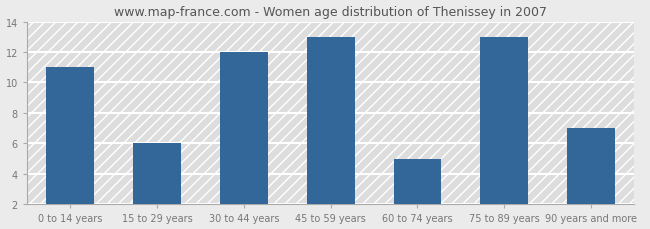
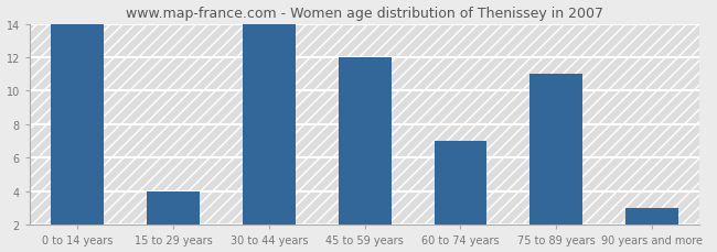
0 to 14 years: 11 -> 14
15 to 29 years: 6 -> 4
30 to 44 years: 12 -> 14
45 to 59 years: 13 -> 12
60 to 74 years: 5 -> 7
75 to 89 years: 13 -> 11
90 years and more: 7 -> 3
